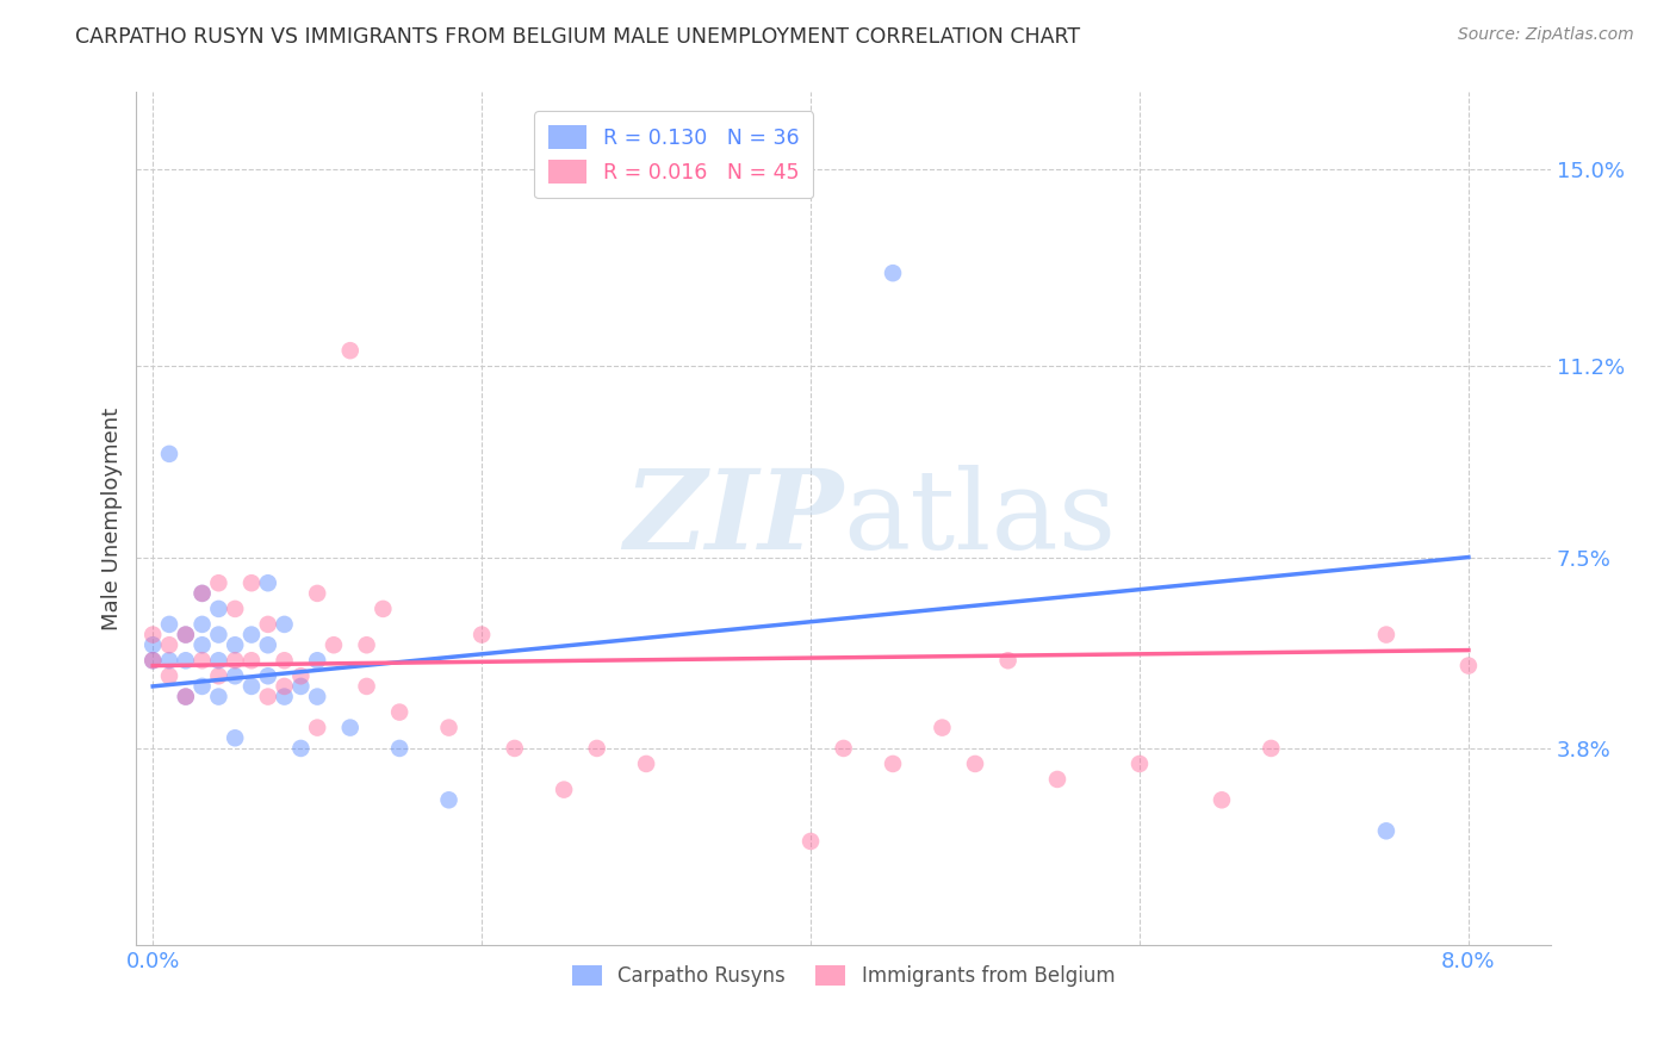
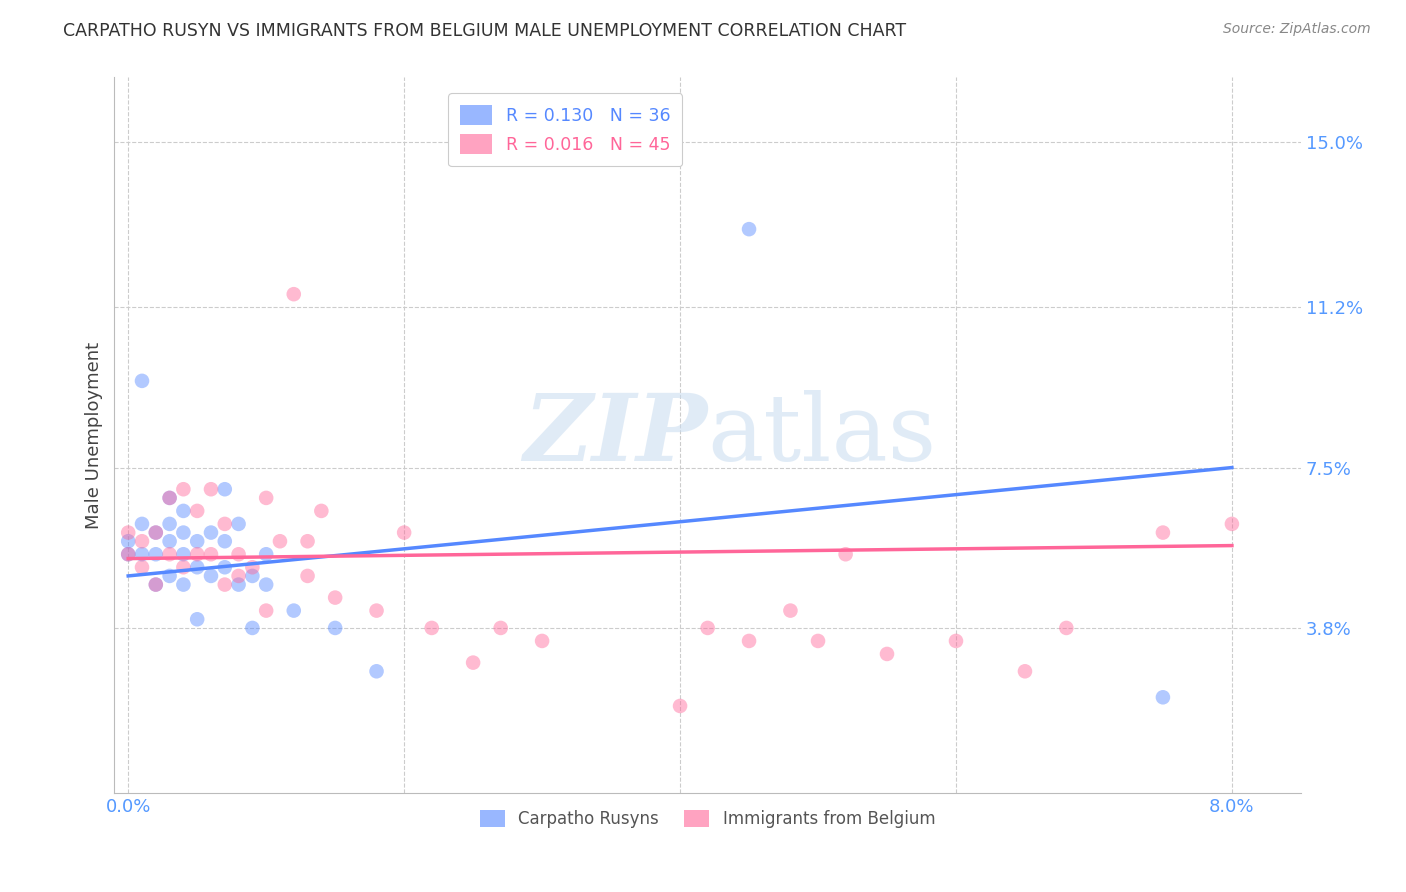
Immigrants from Belgium/8.0%: 5.4% -> 6.2%
